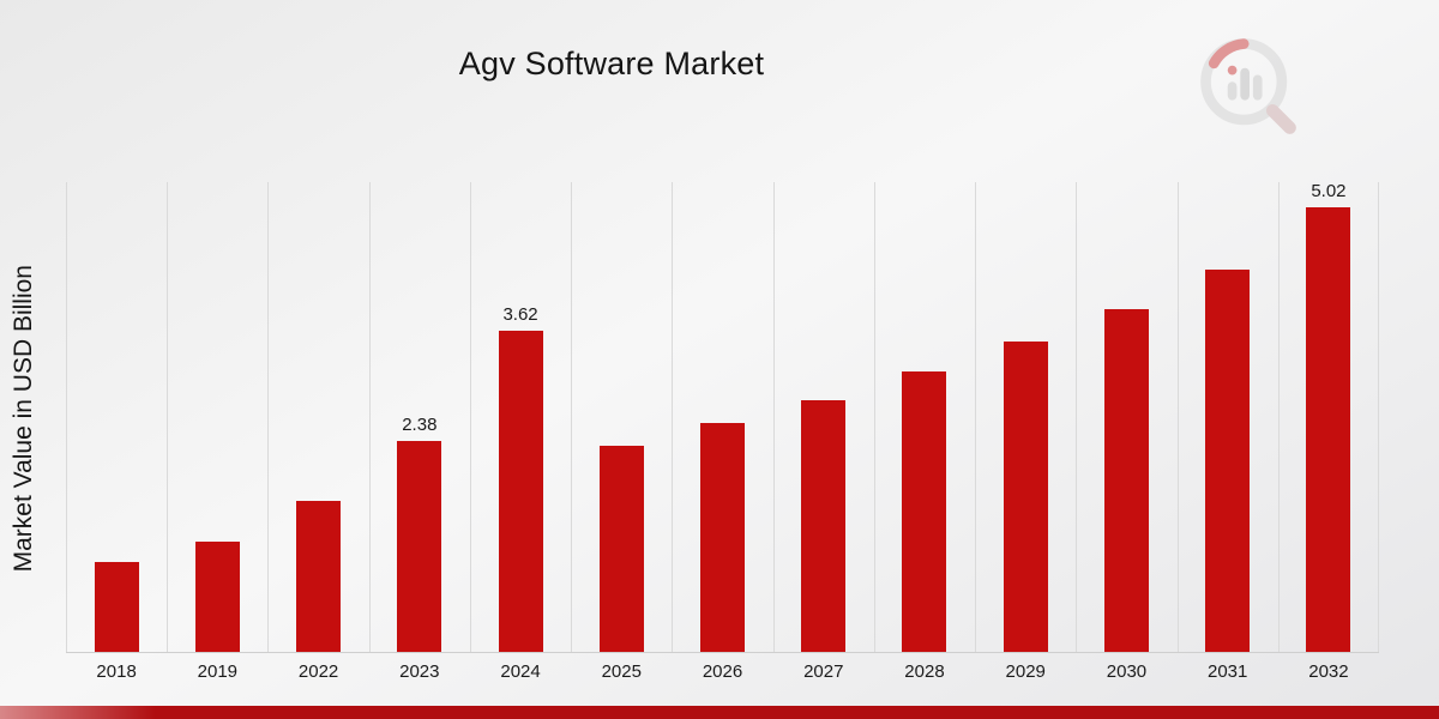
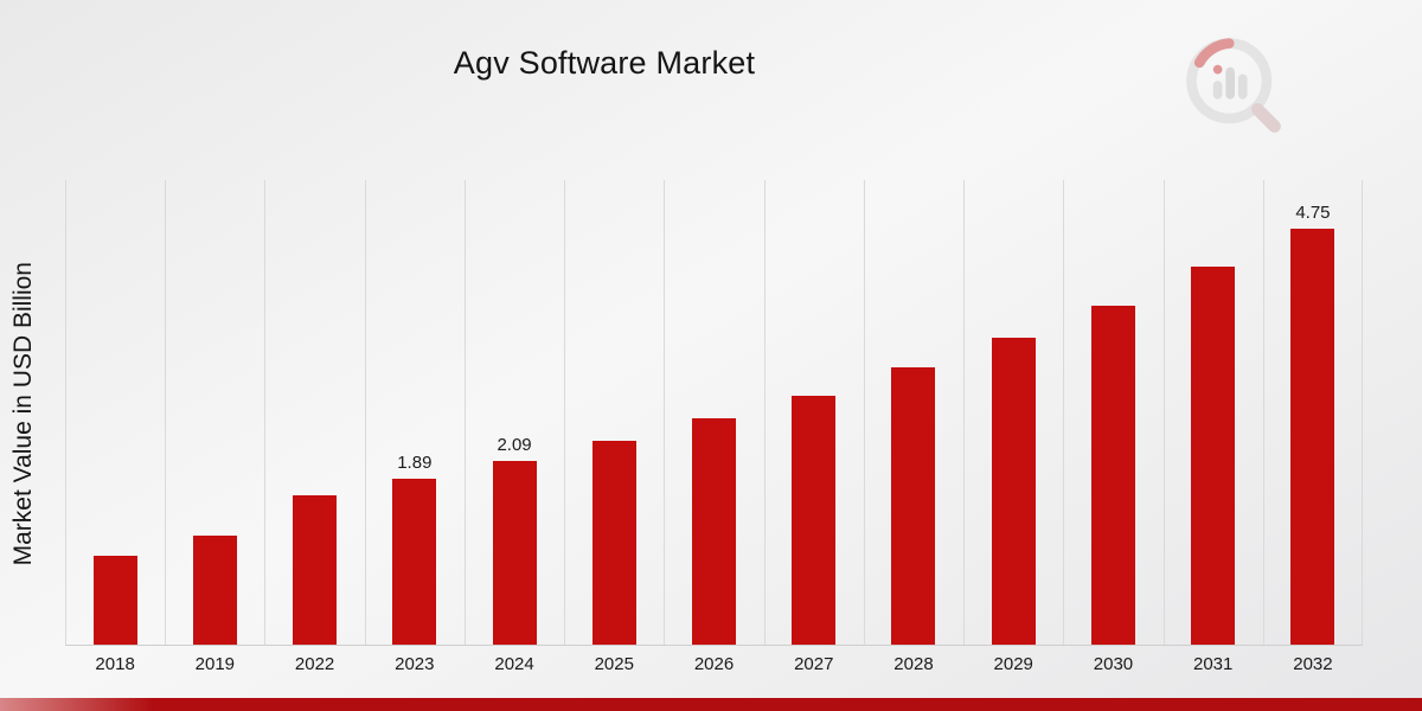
2023: 2.38 -> 1.89
2024: 3.62 -> 2.09
2032: 5.02 -> 4.75
